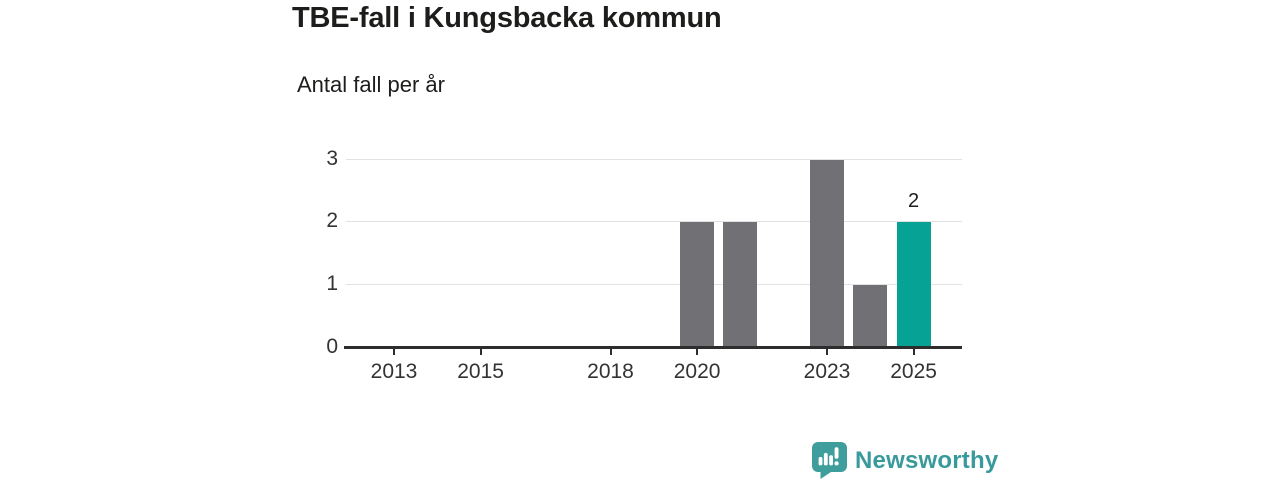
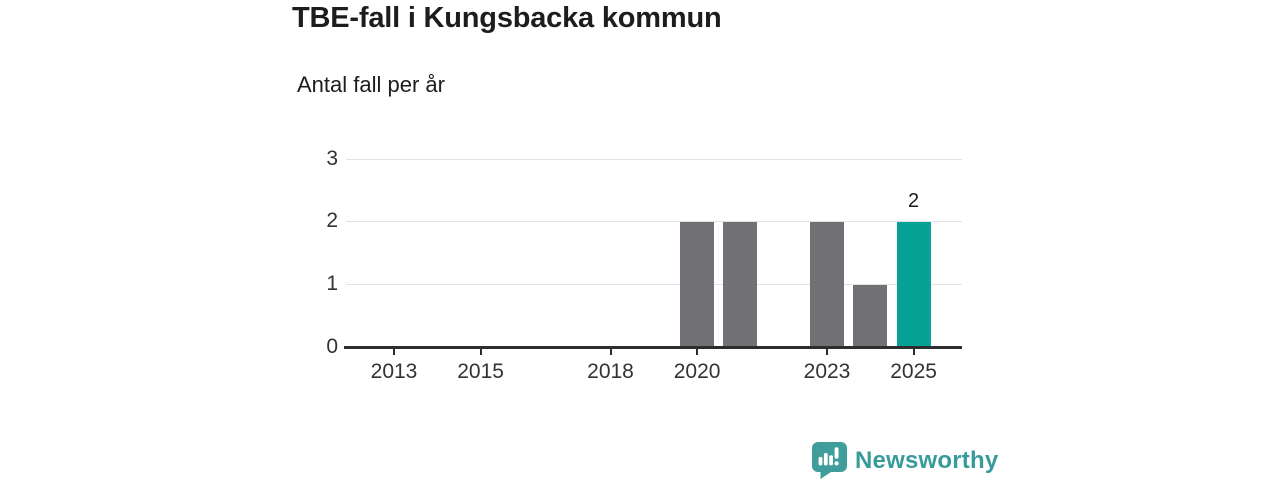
2023: 3 -> 2
